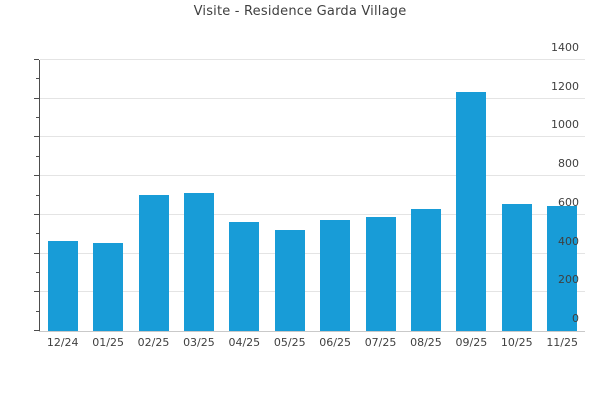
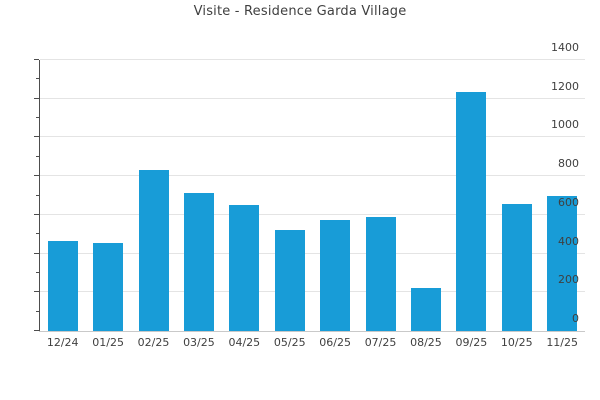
02/25: 700 -> 830
04/25: 560 -> 650
08/25: 630 -> 220
11/25: 640 -> 700
